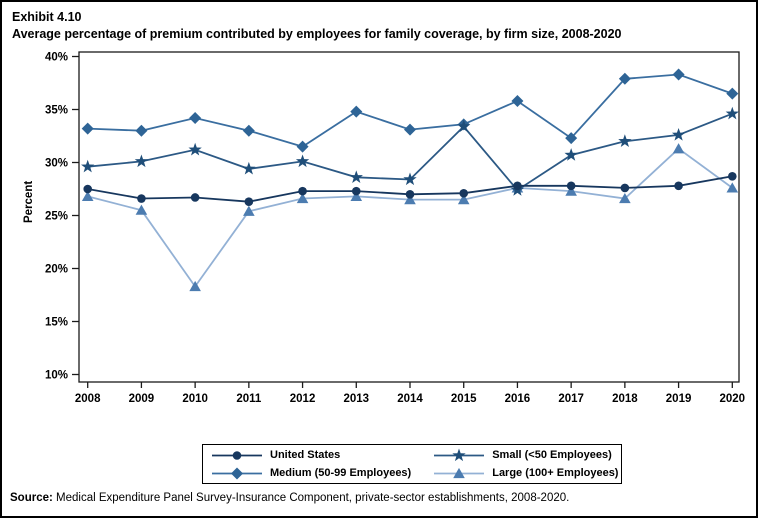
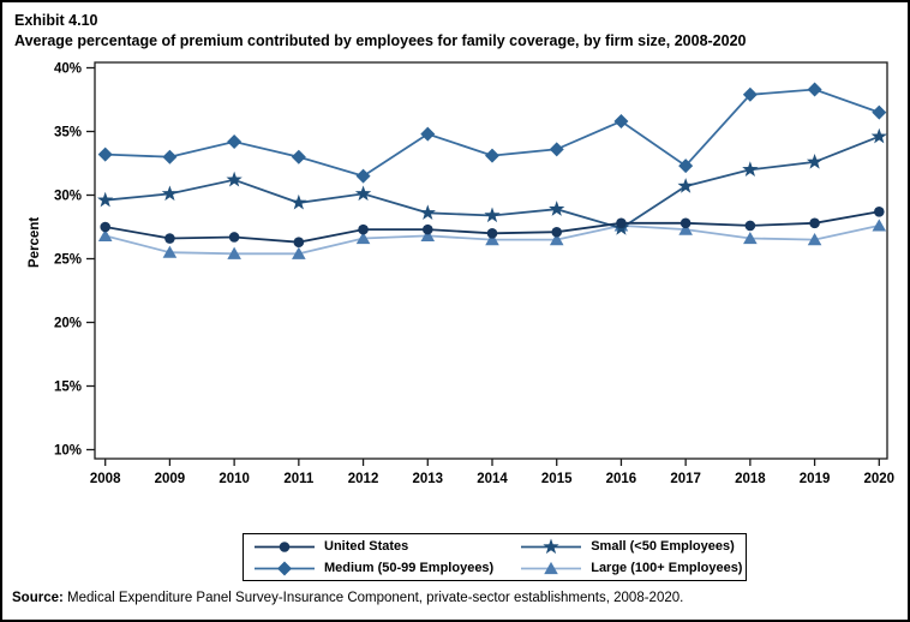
Large (100+ Employees)/2010: 18.3% -> 25.4%
Small (<50 Employees)/2015: 33.4% -> 28.9%
Large (100+ Employees)/2019: 31.3% -> 26.5%
